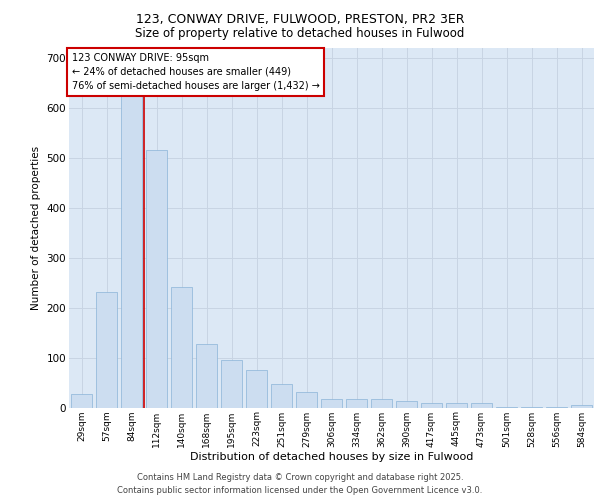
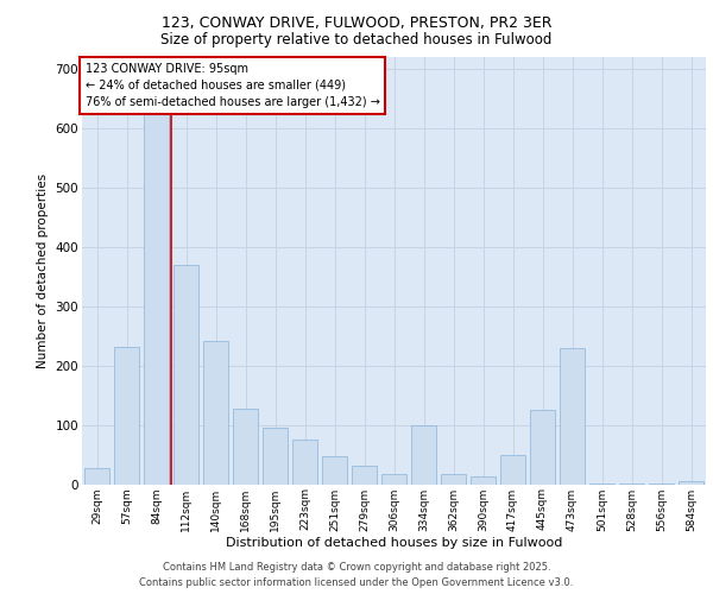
112sqm: 515 -> 370
334sqm: 17 -> 100
417sqm: 10 -> 50
445sqm: 10 -> 126
473sqm: 9 -> 230
